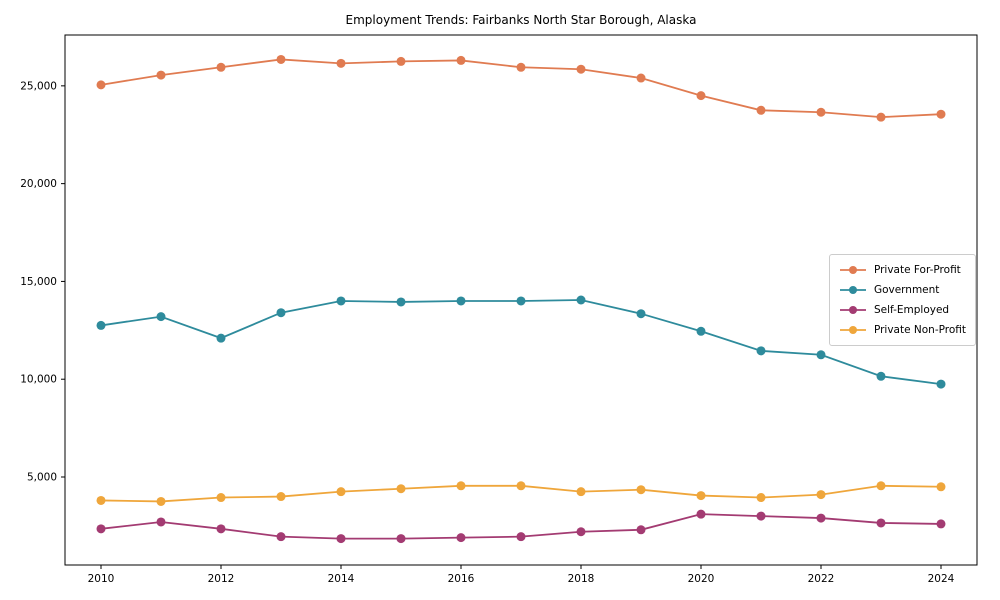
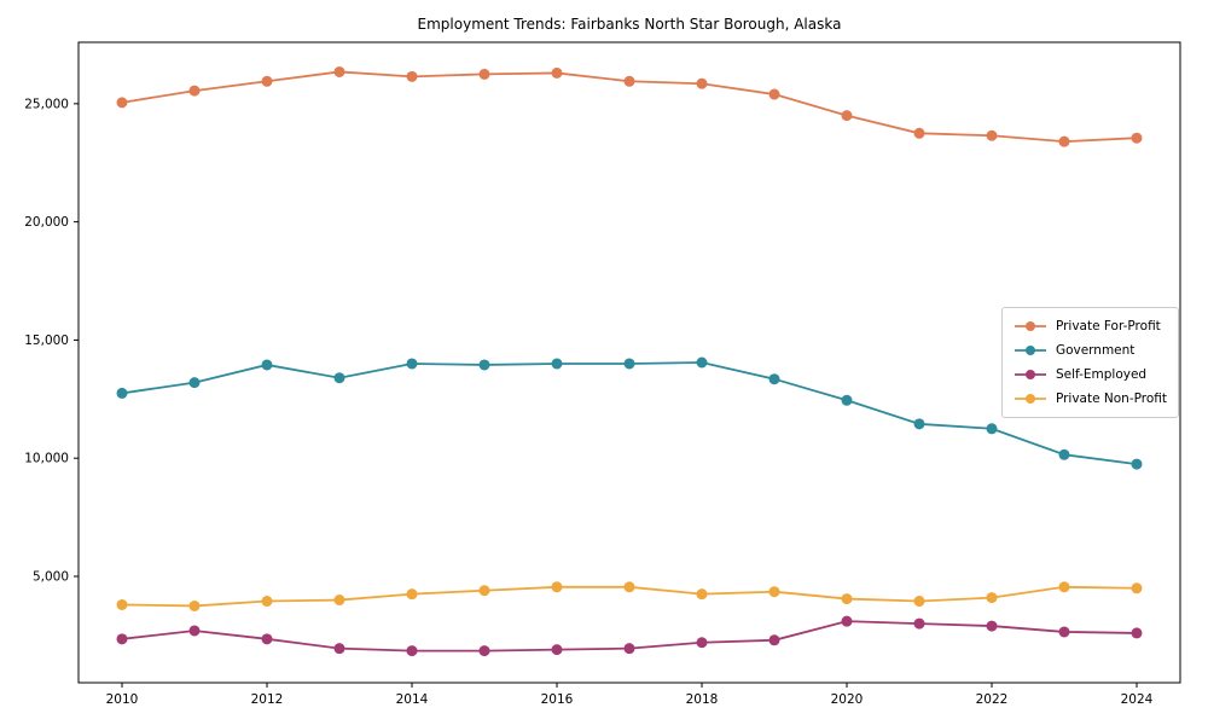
Government/2012: 12100 -> 14000
